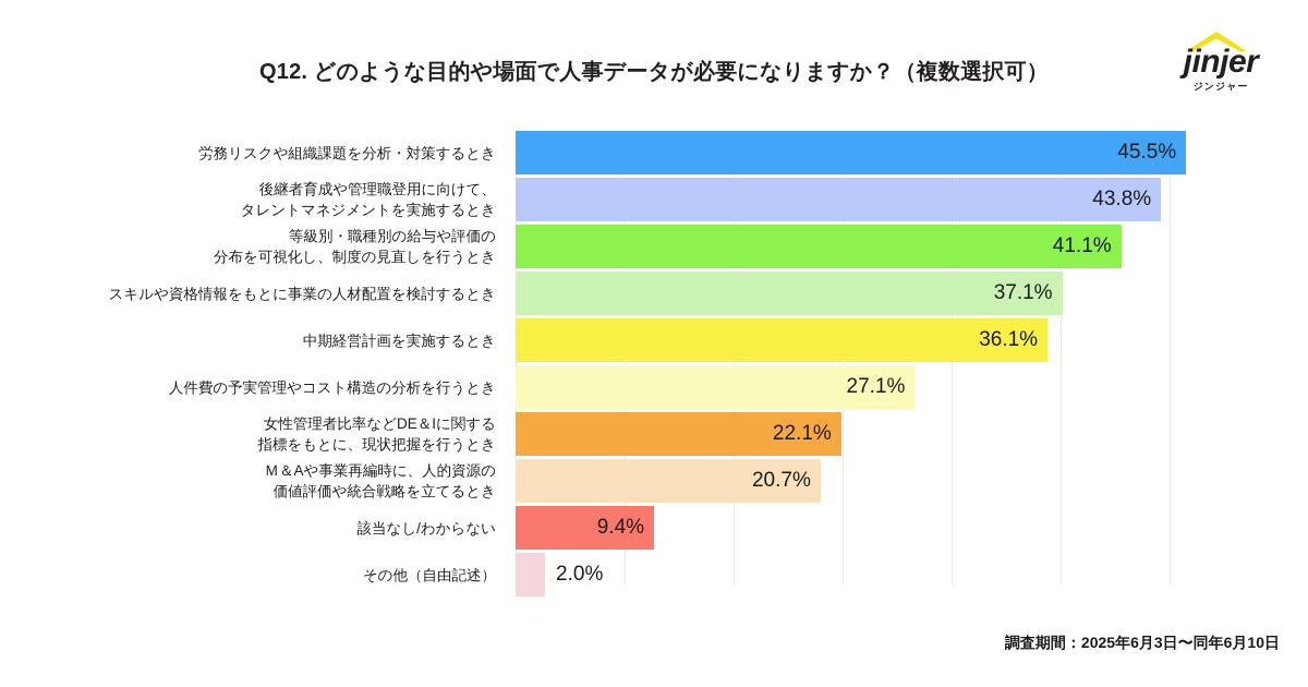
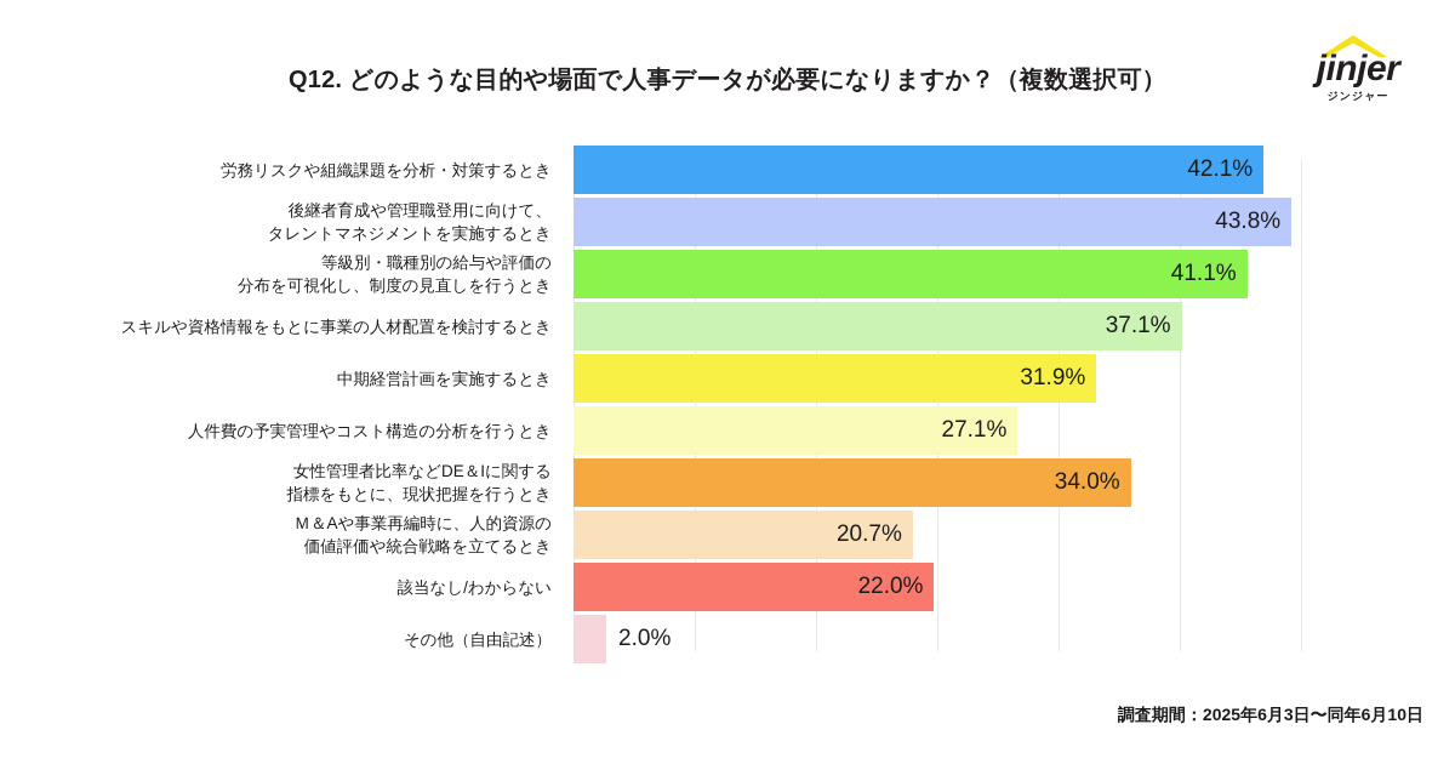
労務リスクや組織課題を分析・対策するとき: 45.5% -> 42.1%
中期経営計画を実施するとき: 36.1% -> 31.9%
女性管理者比率などDE＆Iに関する 指標をもとに、現状把握を行うとき: 22.1% -> 34.0%
該当なし/わからない: 9.4% -> 22.0%
